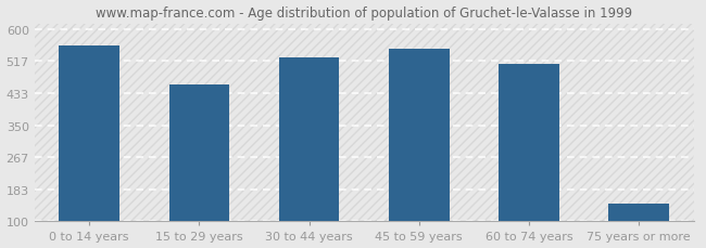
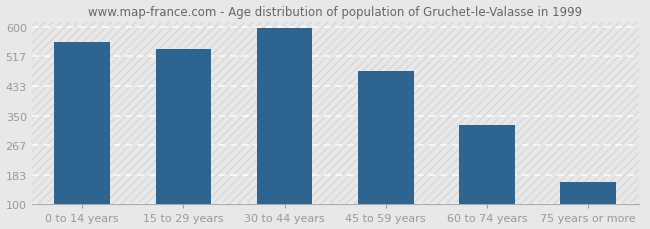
15 to 29 years: 455 -> 537
30 to 44 years: 525 -> 597
45 to 59 years: 550 -> 477
60 to 74 years: 510 -> 323
75 years or more: 145 -> 162
